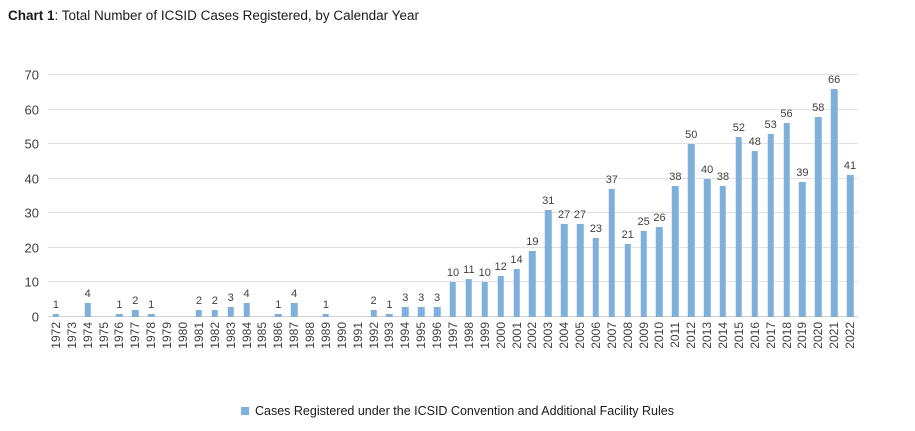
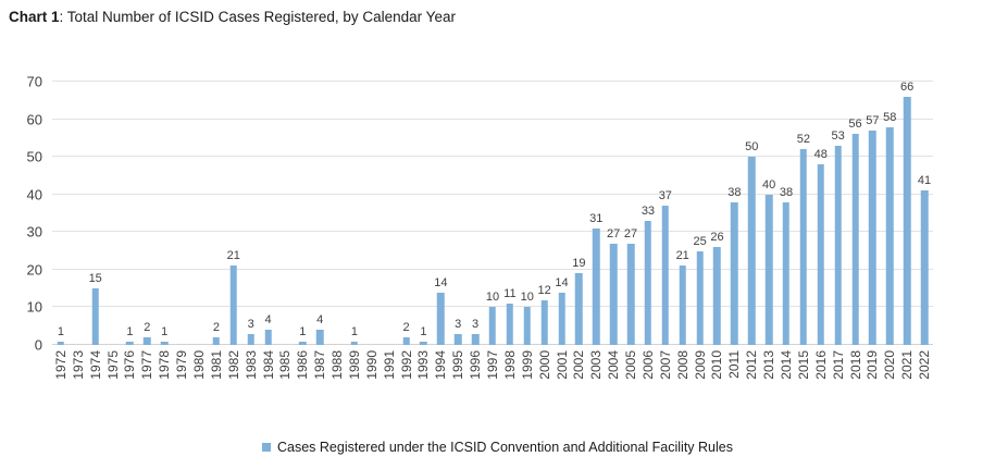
1974: 4 -> 15
1982: 2 -> 21
1994: 3 -> 14
2006: 23 -> 33
2019: 39 -> 57
